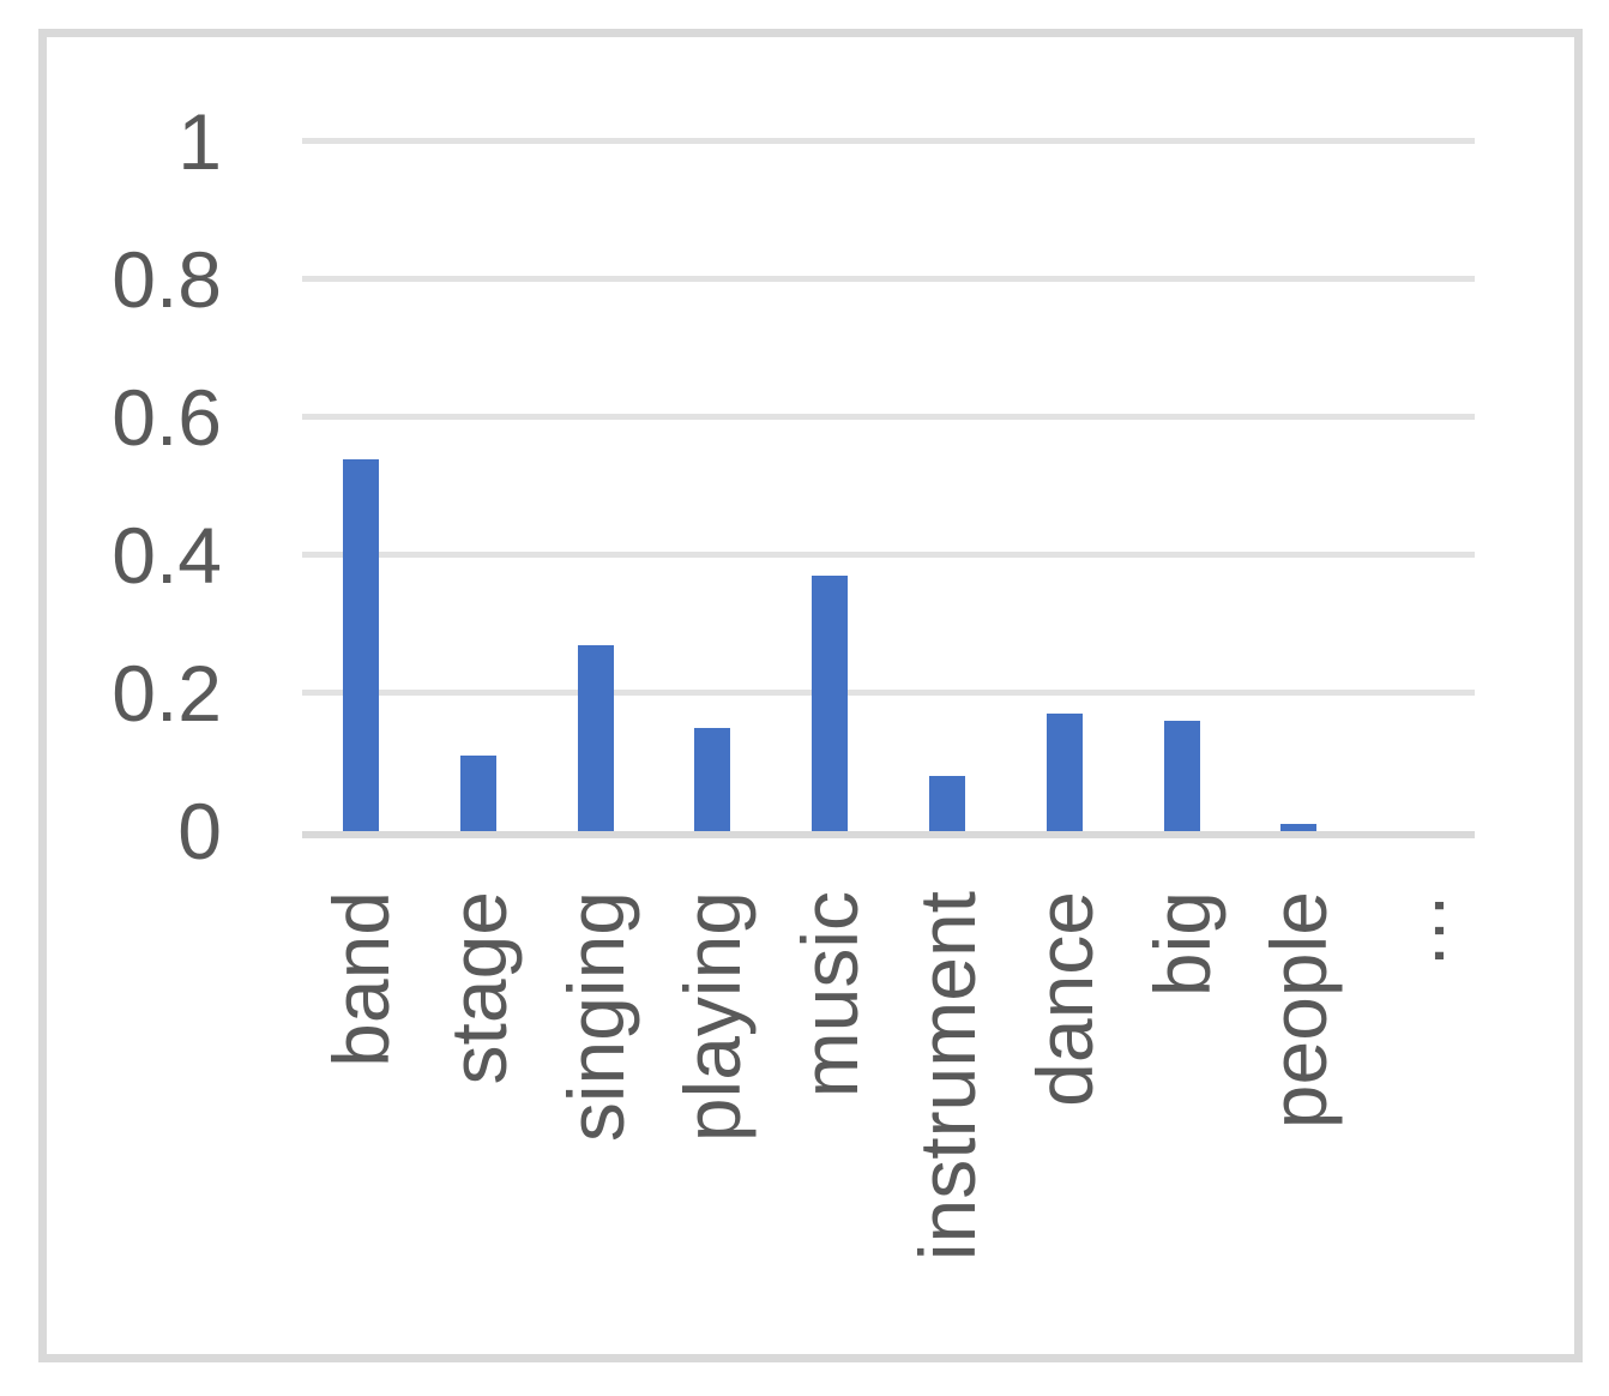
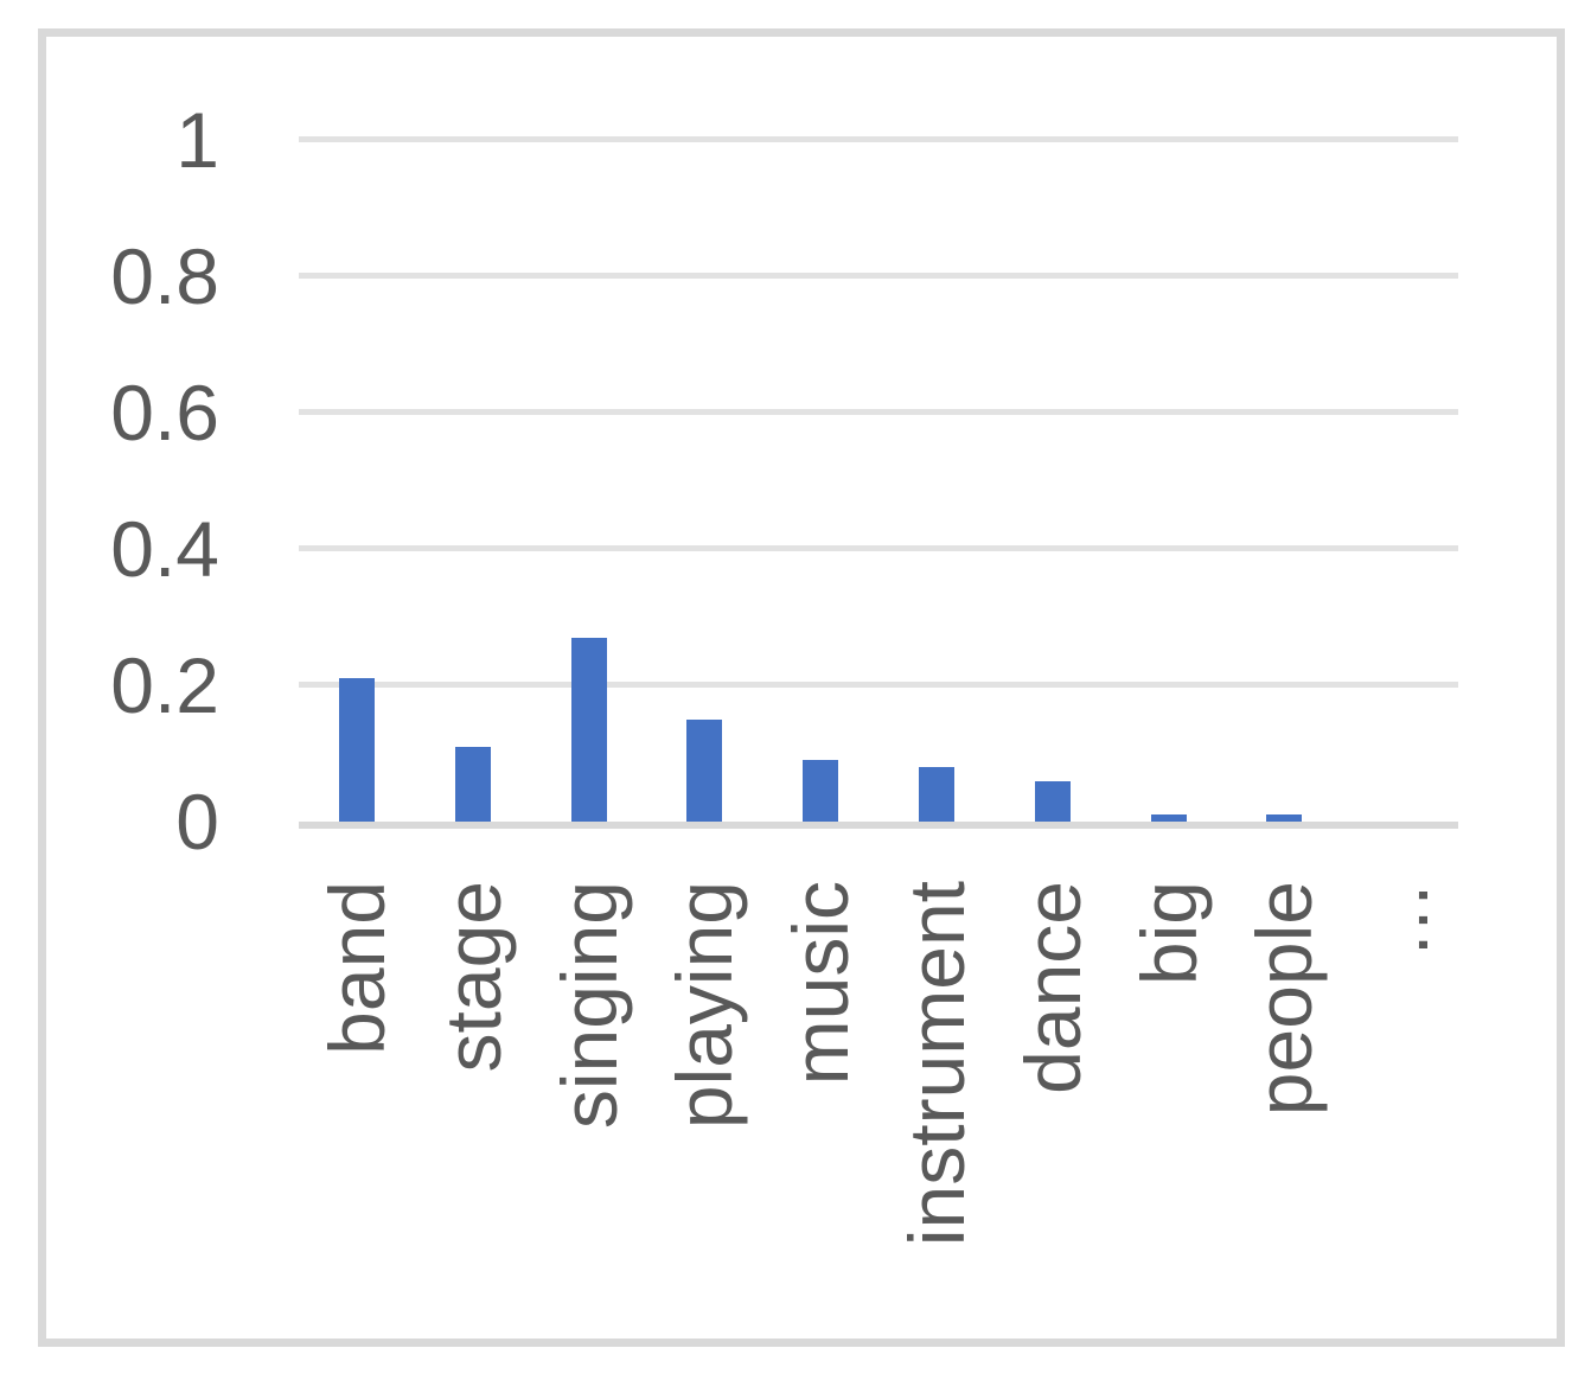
band: 0.54 -> 0.21
music: 0.37 -> 0.09
dance: 0.17 -> 0.06
big: 0.16 -> 0.01
